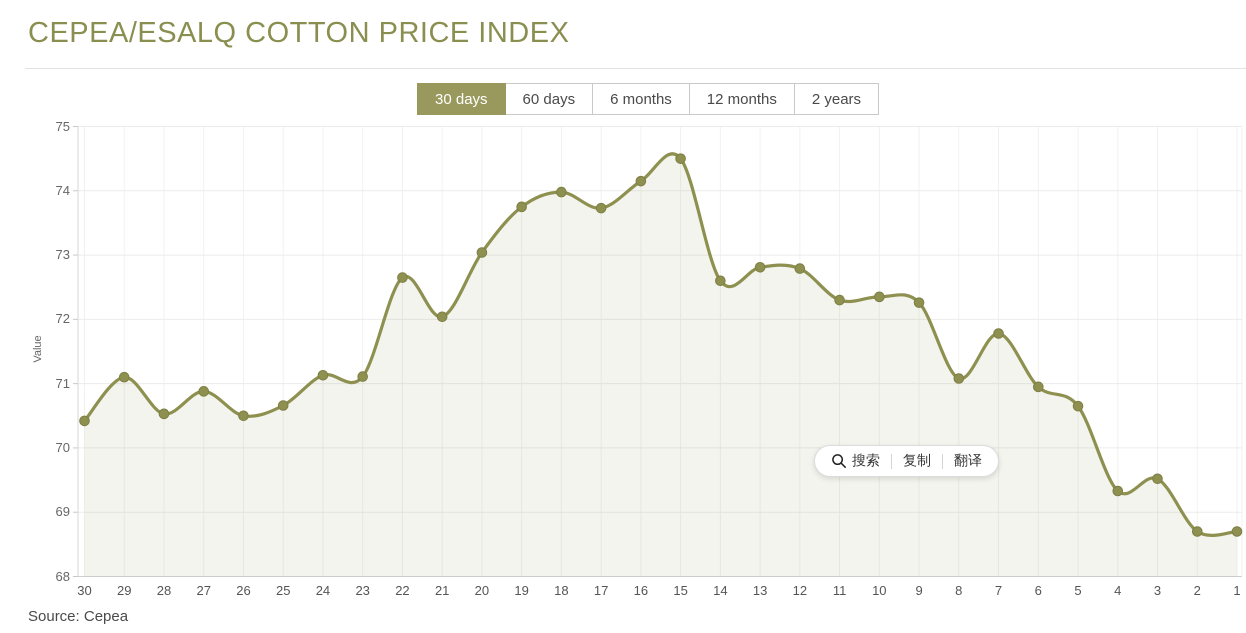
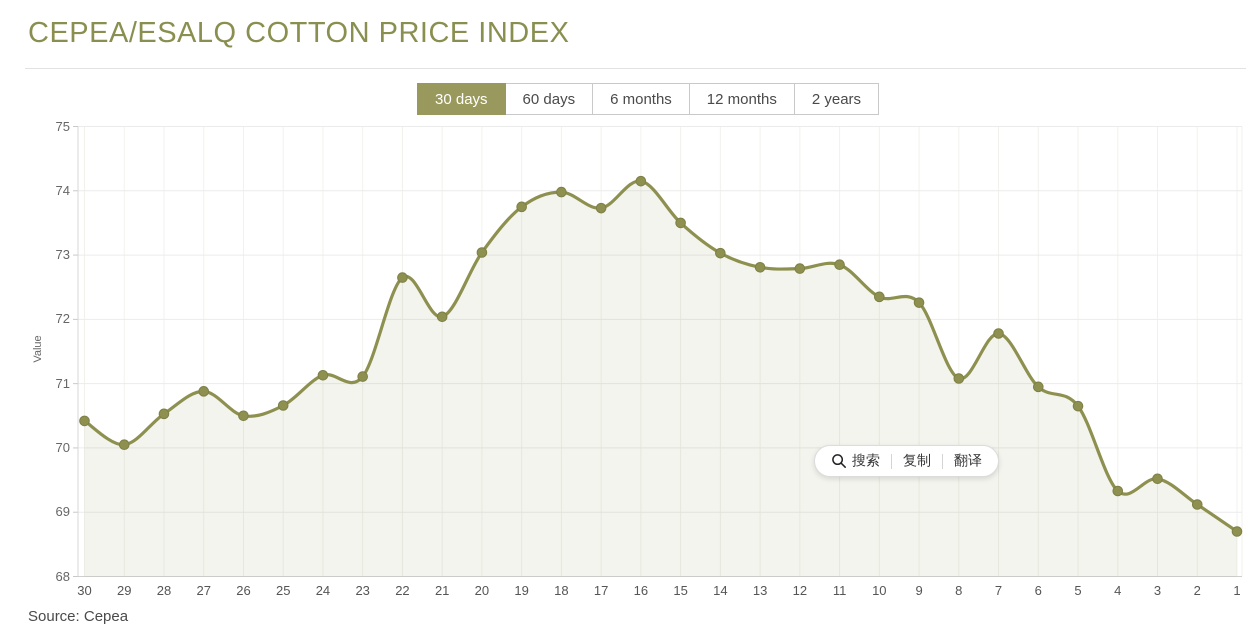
29: 71.1 -> 70.0
15: 74.5 -> 73.5
14: 72.6 -> 73.0
11: 72.3 -> 72.8
2: 68.7 -> 69.1
